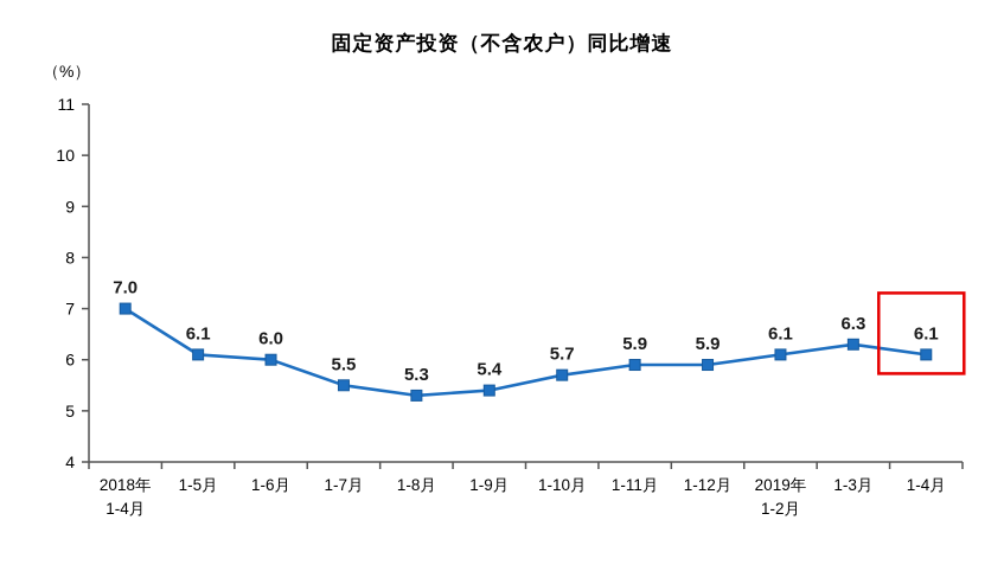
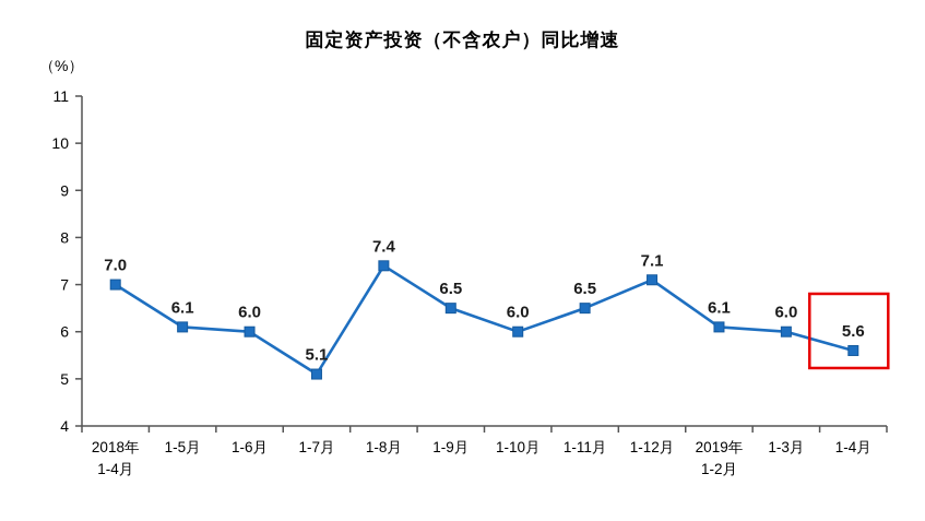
1-7月: 5.5 -> 5.1
1-8月: 5.3 -> 7.4
1-9月: 5.4 -> 6.5
1-10月: 5.7 -> 6.0
1-11月: 5.9 -> 6.5
1-12月: 5.9 -> 7.1
1-3月: 6.3 -> 6.0
1-4月: 6.1 -> 5.6
